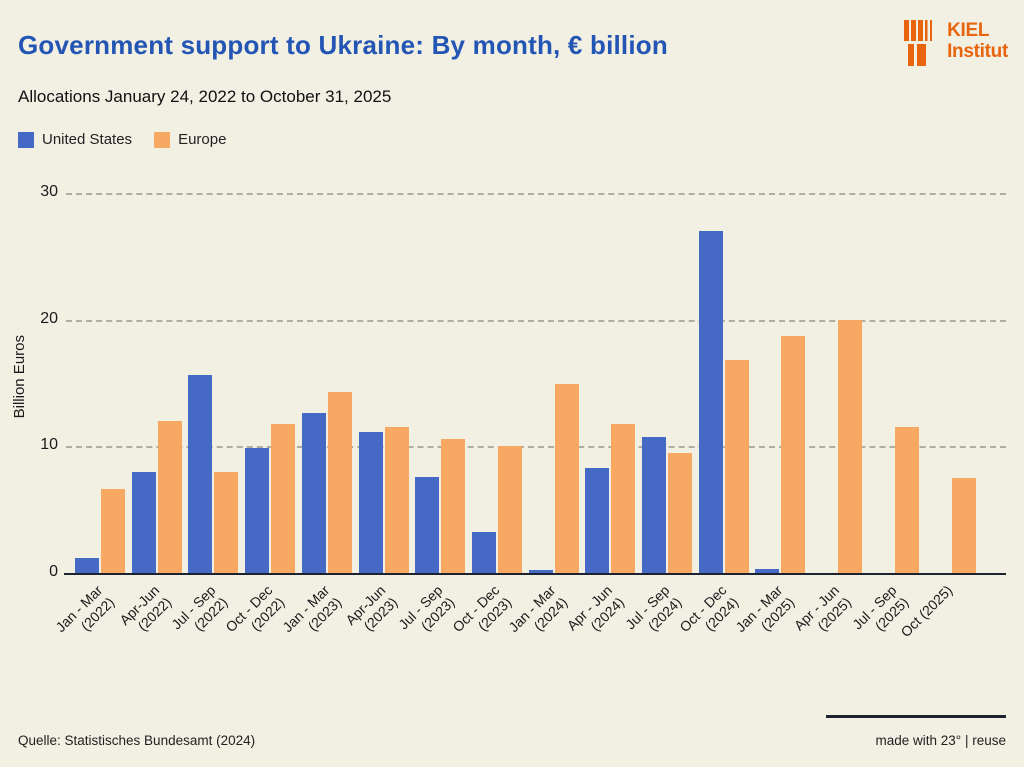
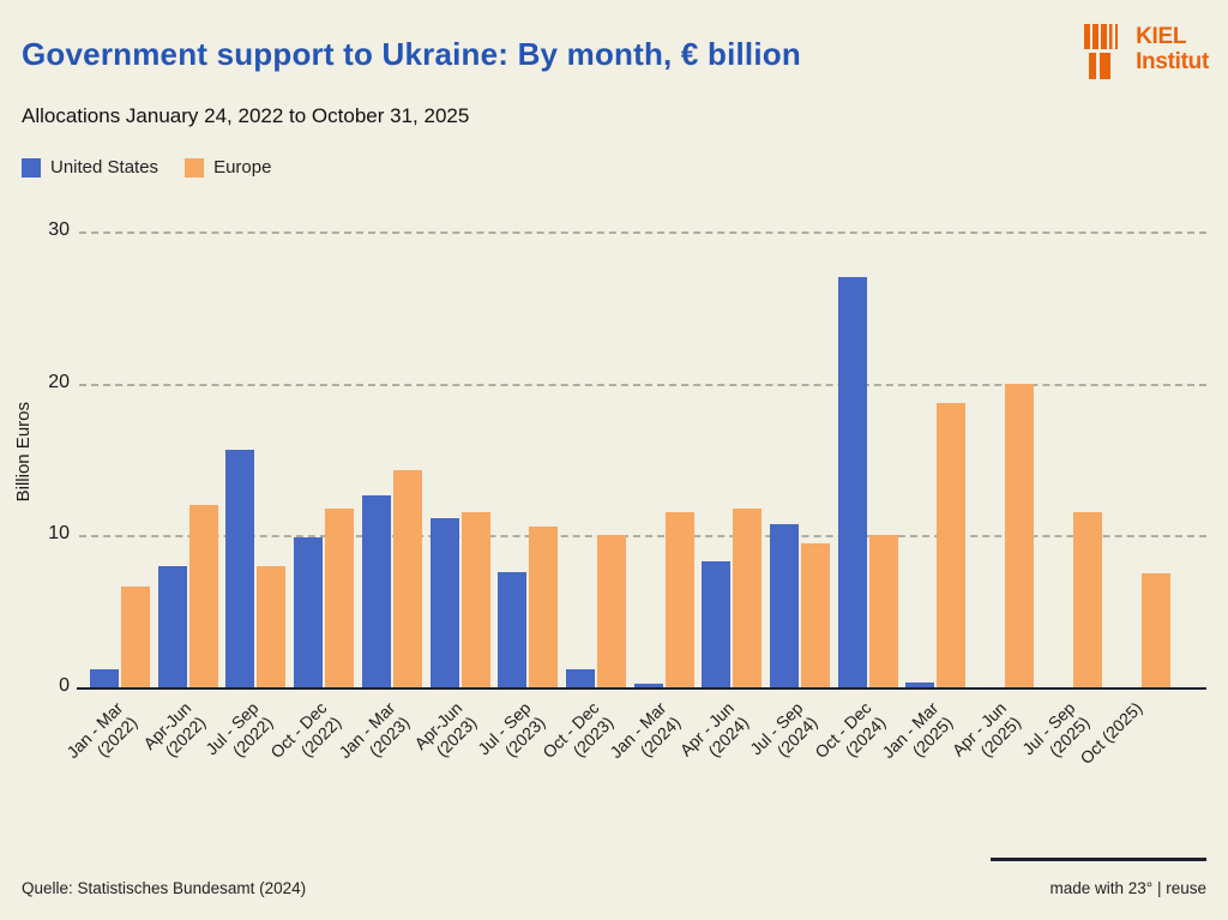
United States/Oct - Dec (2023): 3.2 -> 1.2
Europe/Jan - Mar (2024): 14.9 -> 11.5
Europe/Oct - Dec (2024): 16.8 -> 10.0
